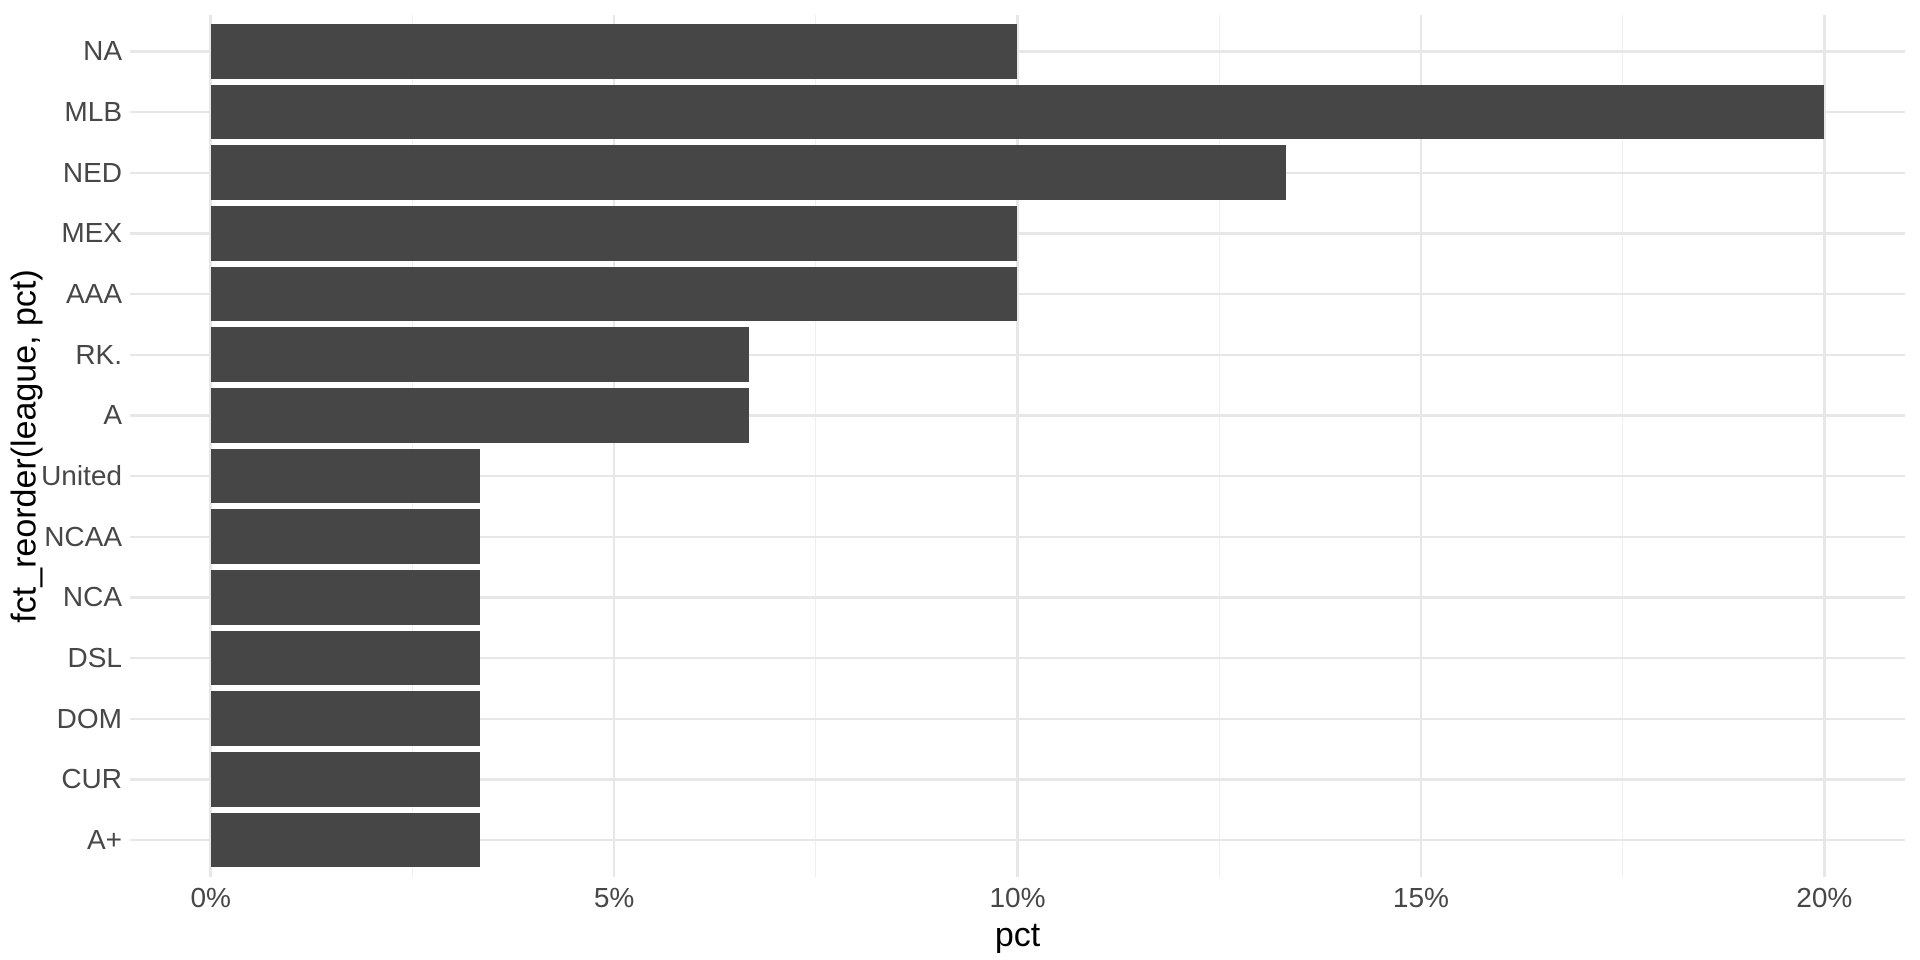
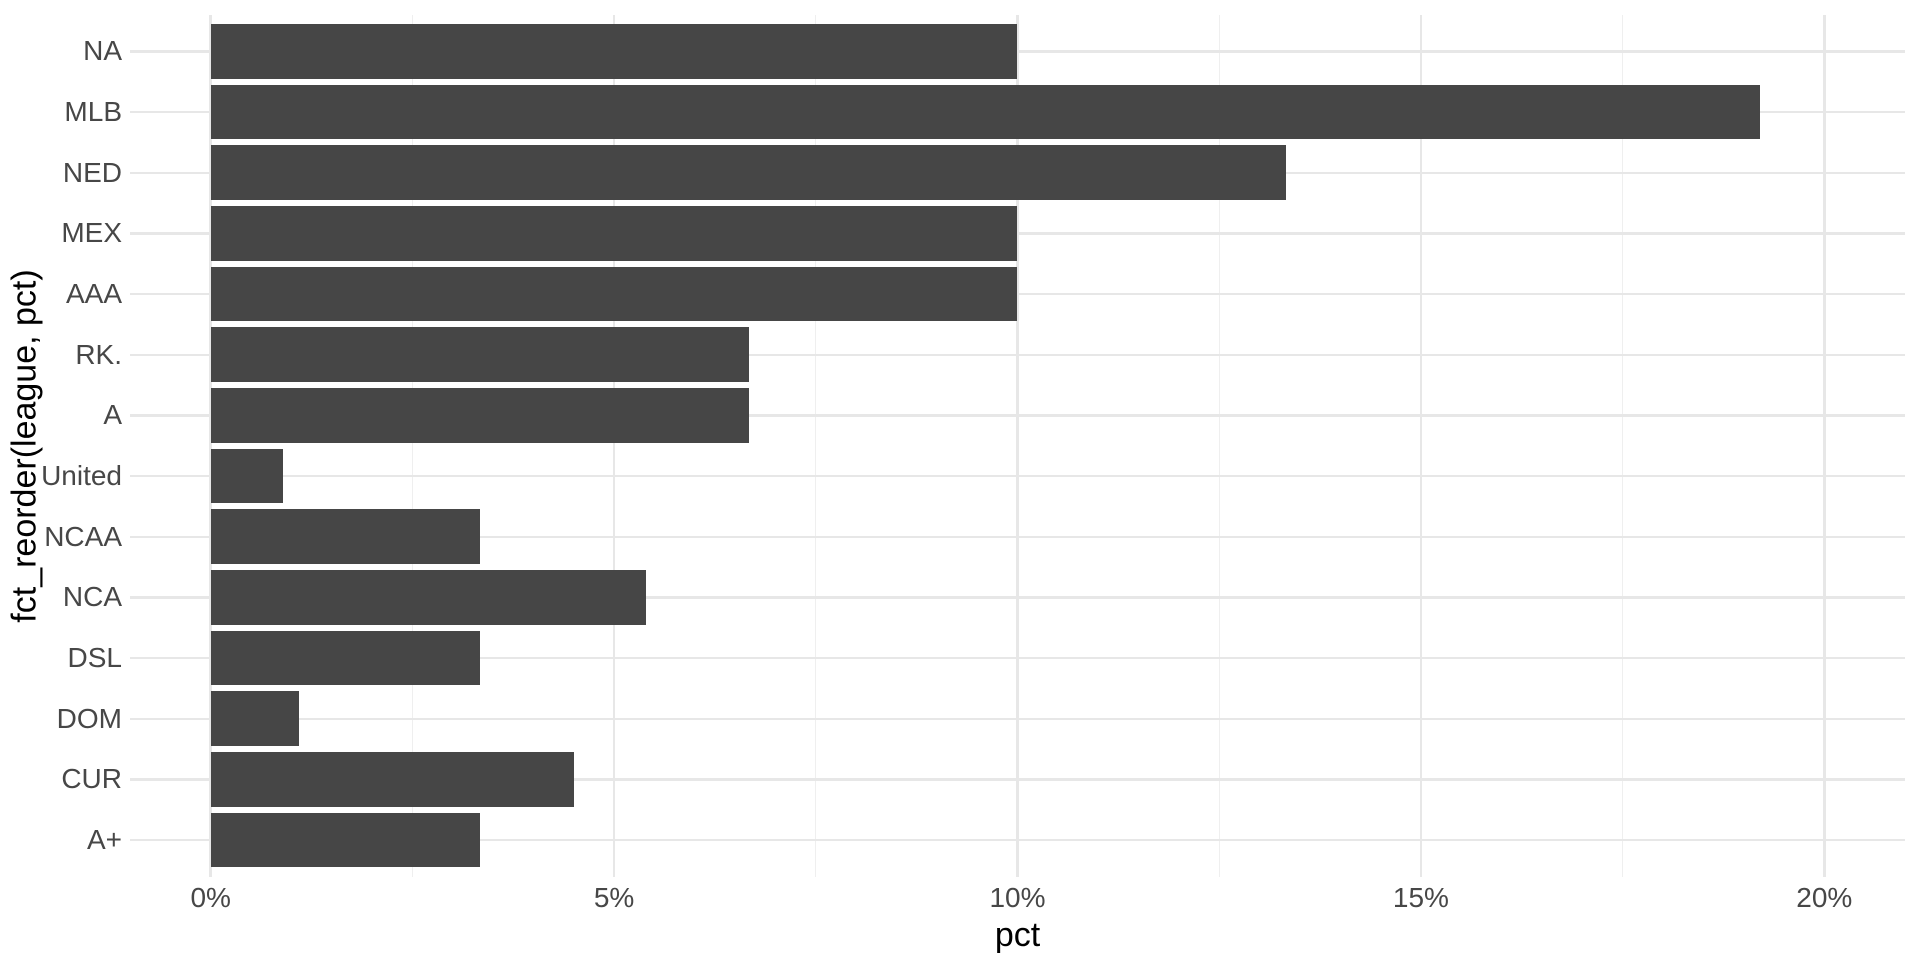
MLB: 20.0% -> 19.2%
United: 3.3% -> 0.9%
NCA: 3.3% -> 5.4%
DOM: 3.3% -> 1.1%
CUR: 3.3% -> 4.5%
